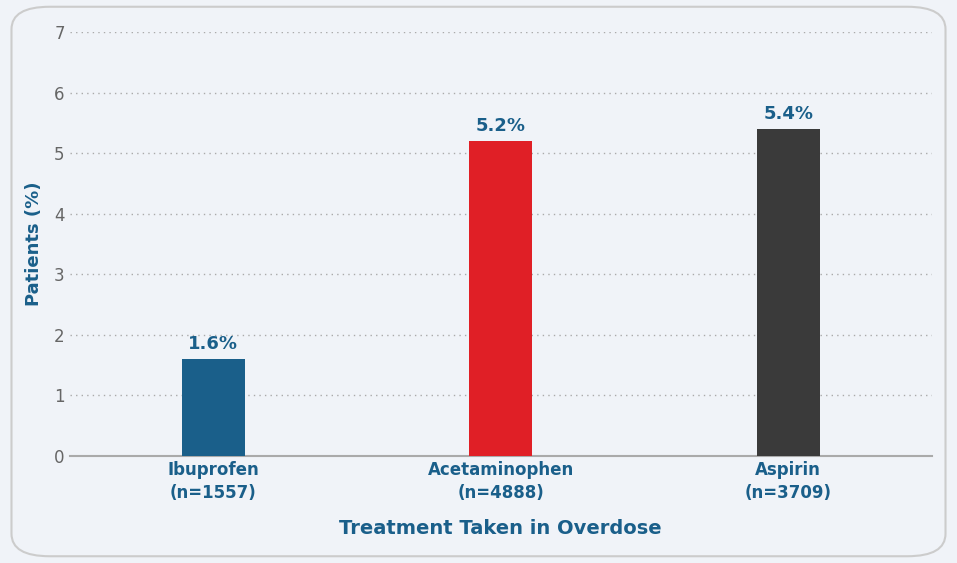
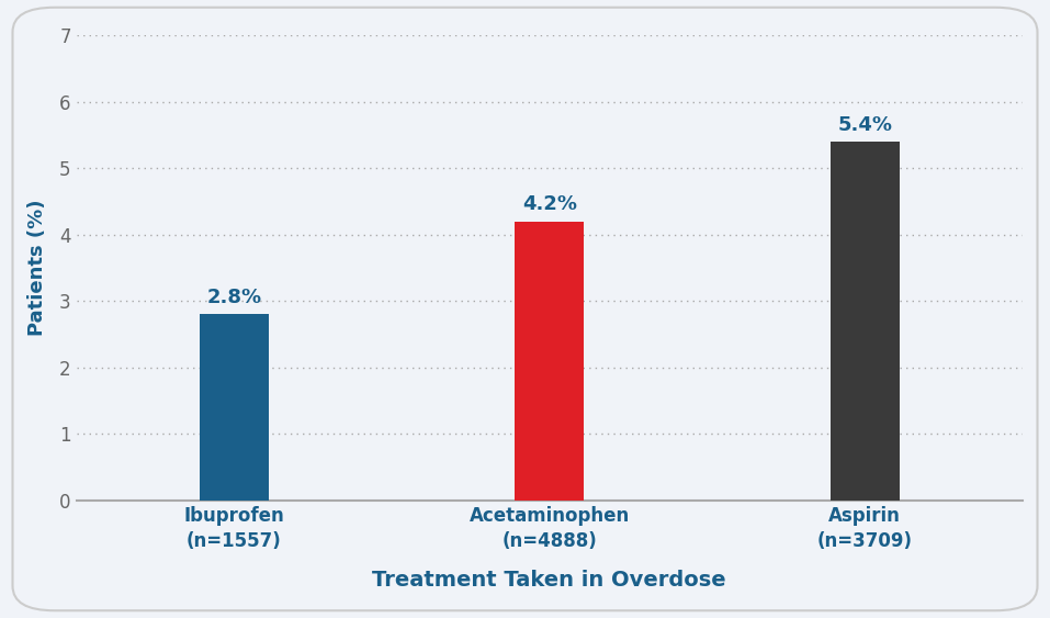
Ibuprofen (n=1557): 1.6% -> 2.8%
Acetaminophen (n=4888): 5.2% -> 4.2%
